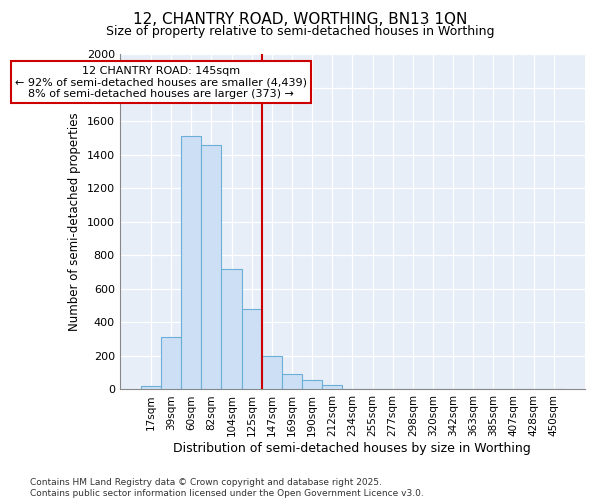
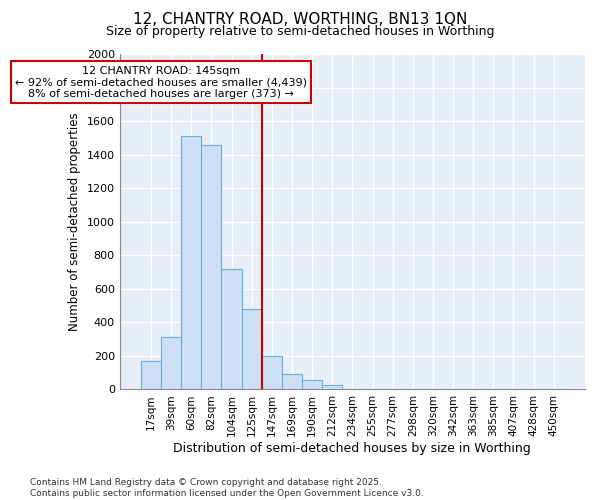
17sqm: 20 -> 170
